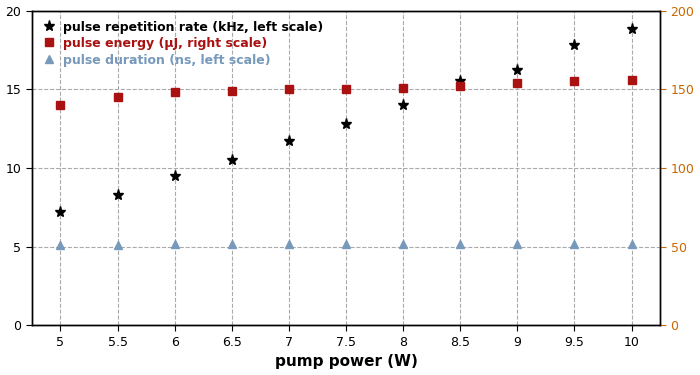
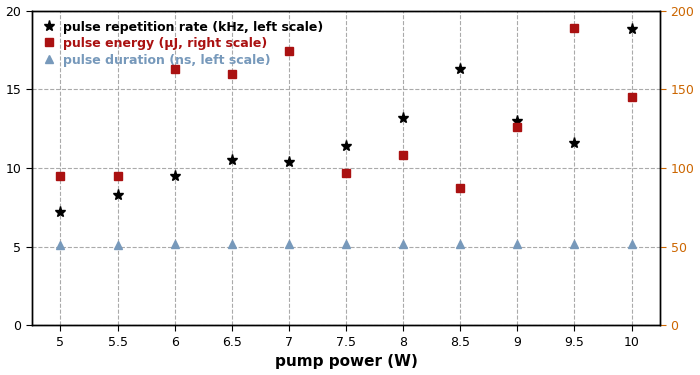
pulse energy (μJ, right scale)/5: 140 -> 95
pulse energy (μJ, right scale)/5.5: 145 -> 95
pulse energy (μJ, right scale)/6: 148 -> 163
pulse energy (μJ, right scale)/6.5: 149 -> 160
pulse repetition rate (kHz, left scale)/7: 11.7 -> 10.4
pulse energy (μJ, right scale)/7: 150 -> 174
pulse repetition rate (kHz, left scale)/7.5: 12.8 -> 11.4
pulse energy (μJ, right scale)/7.5: 150 -> 97
pulse repetition rate (kHz, left scale)/8: 14.0 -> 13.2
pulse energy (μJ, right scale)/8: 151 -> 108
pulse repetition rate (kHz, left scale)/8.5: 15.5 -> 16.3
pulse energy (μJ, right scale)/8.5: 152 -> 87
pulse repetition rate (kHz, left scale)/9: 16.2 -> 13.0
pulse energy (μJ, right scale)/9: 154 -> 126
pulse repetition rate (kHz, left scale)/9.5: 17.8 -> 11.6
pulse energy (μJ, right scale)/9.5: 155 -> 189
pulse energy (μJ, right scale)/10: 156 -> 145
